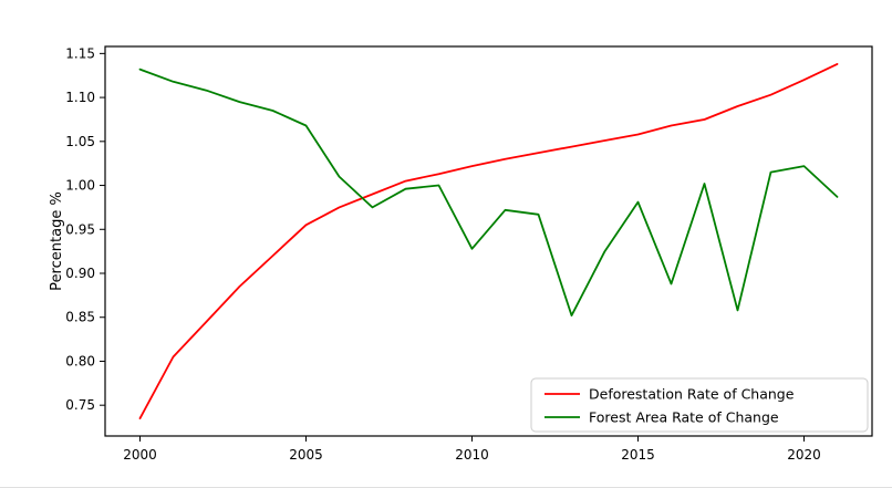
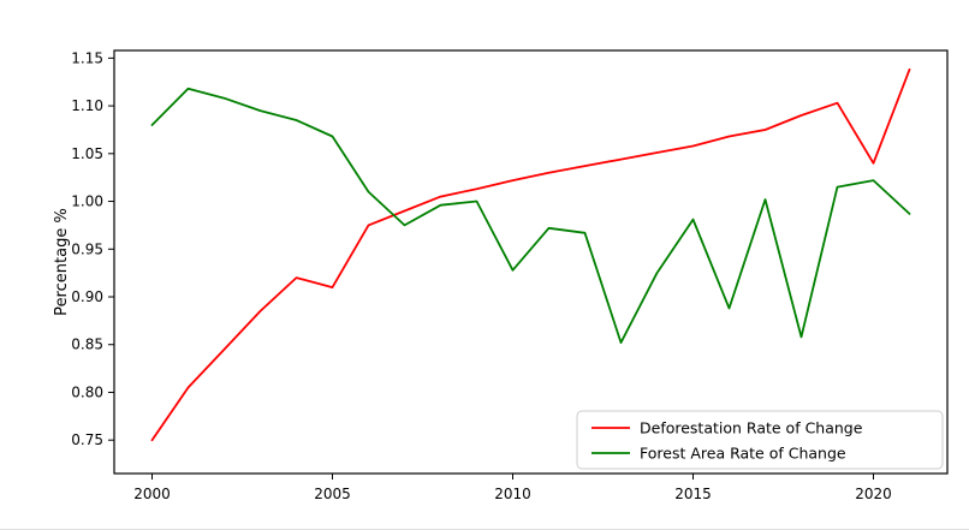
Deforestation Rate of Change/2000: 0.73 -> 0.75
Forest Area Rate of Change/2000: 1.13 -> 1.08
Deforestation Rate of Change/2005: 0.95 -> 0.91
Deforestation Rate of Change/2020: 1.12 -> 1.04
